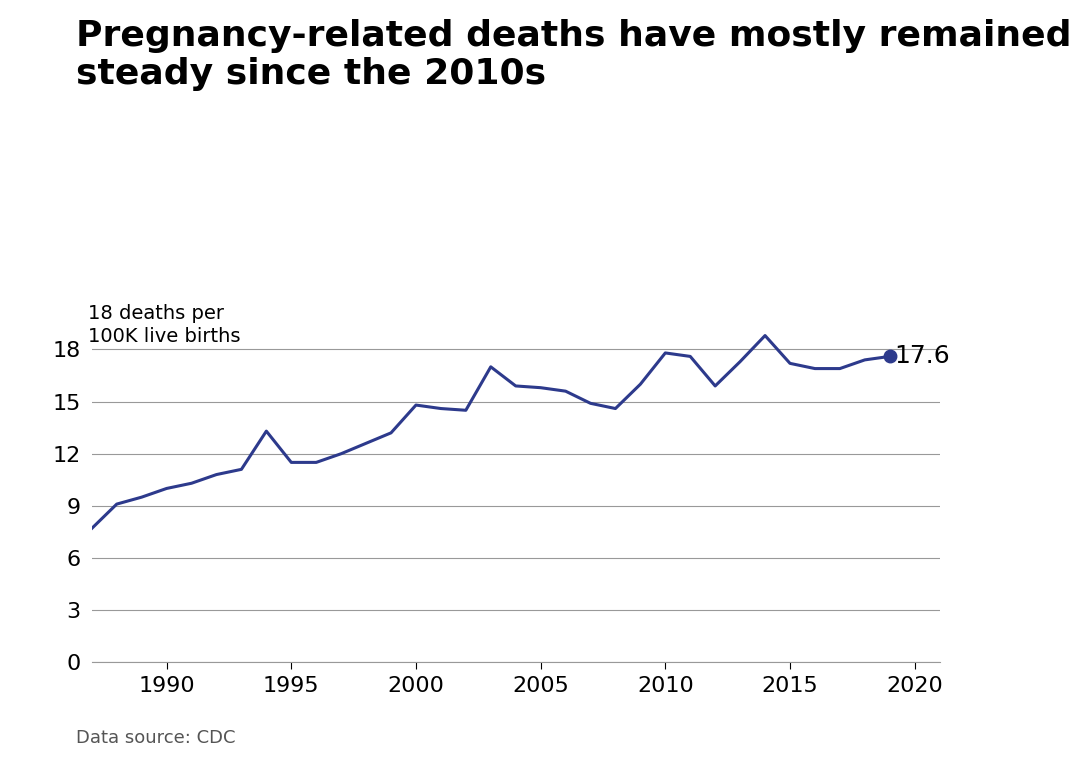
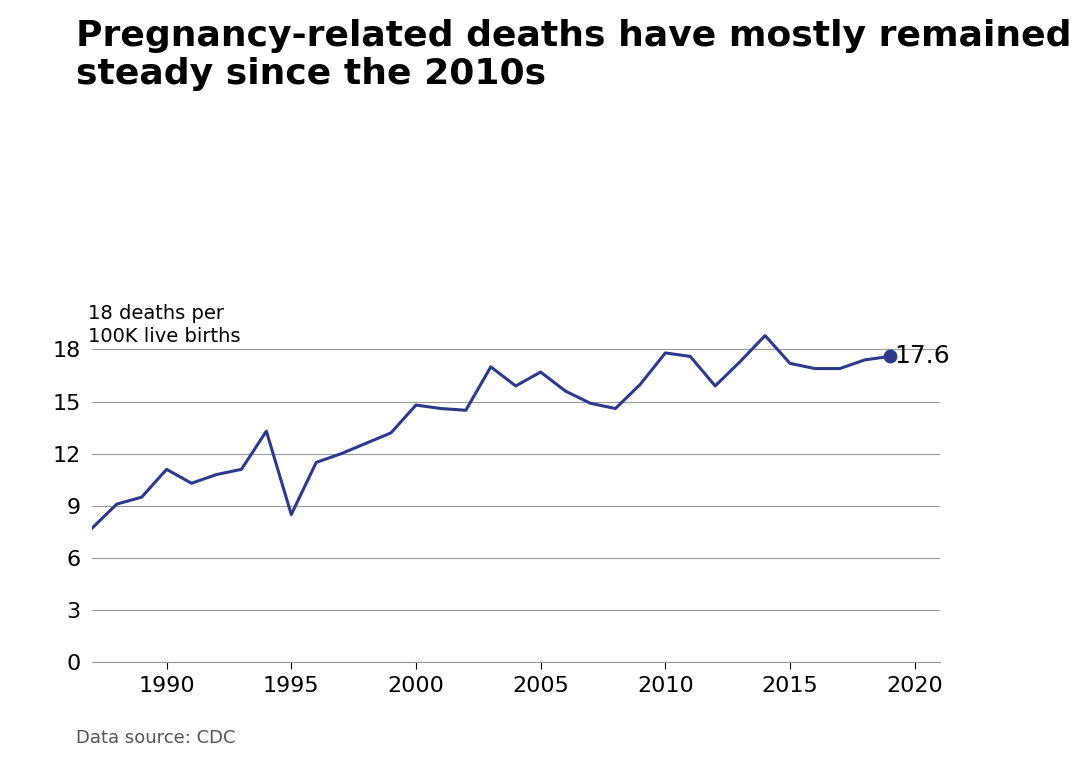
1990: 10.0 -> 11.1
1995: 11.5 -> 8.5
2005: 15.8 -> 16.7
